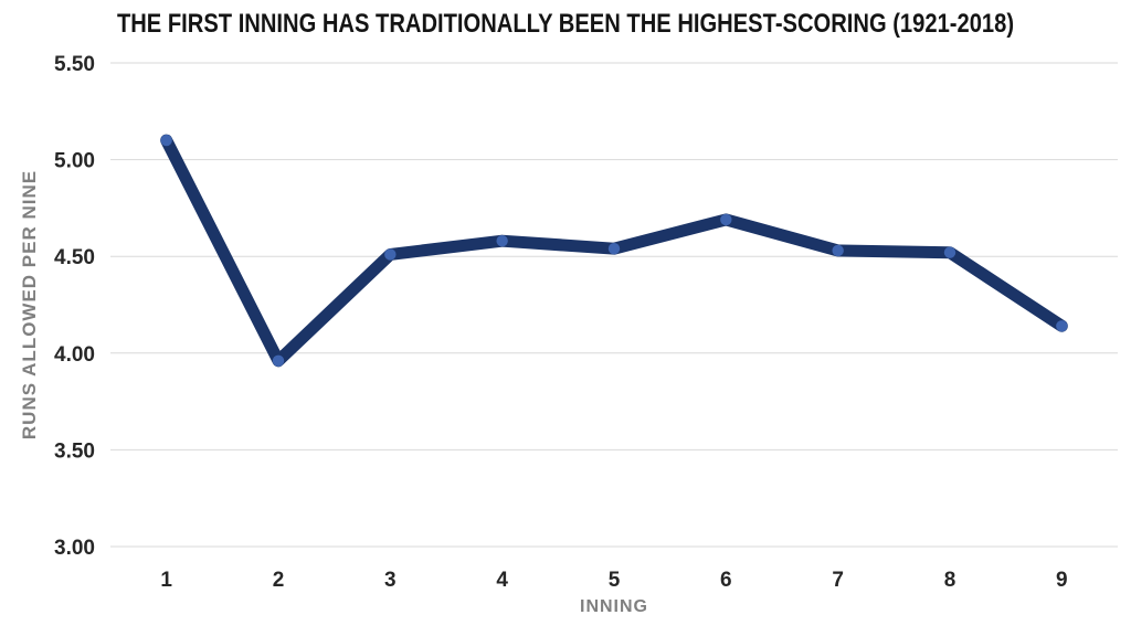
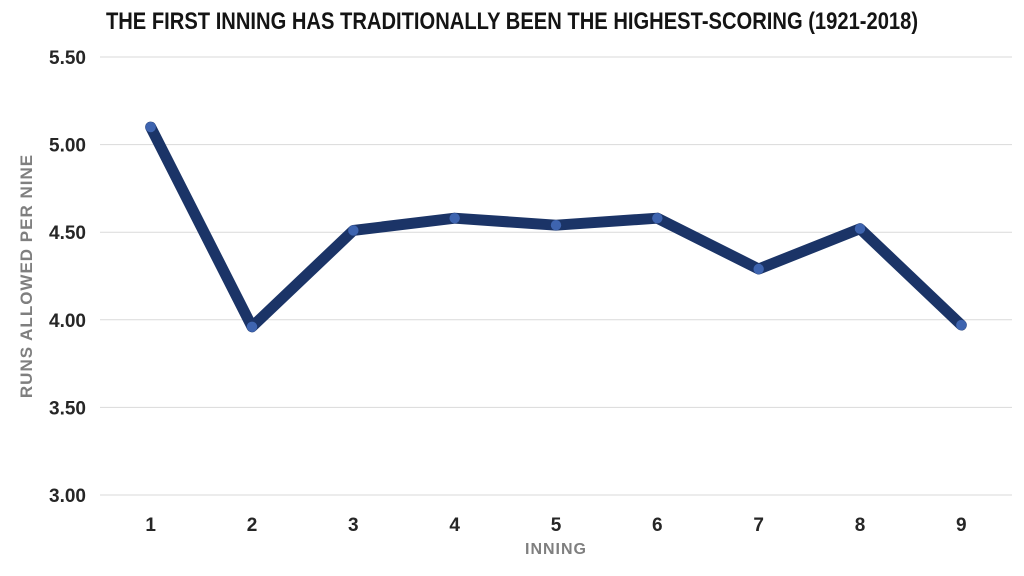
6: 4.69 -> 4.58
7: 4.53 -> 4.29
9: 4.14 -> 3.97
